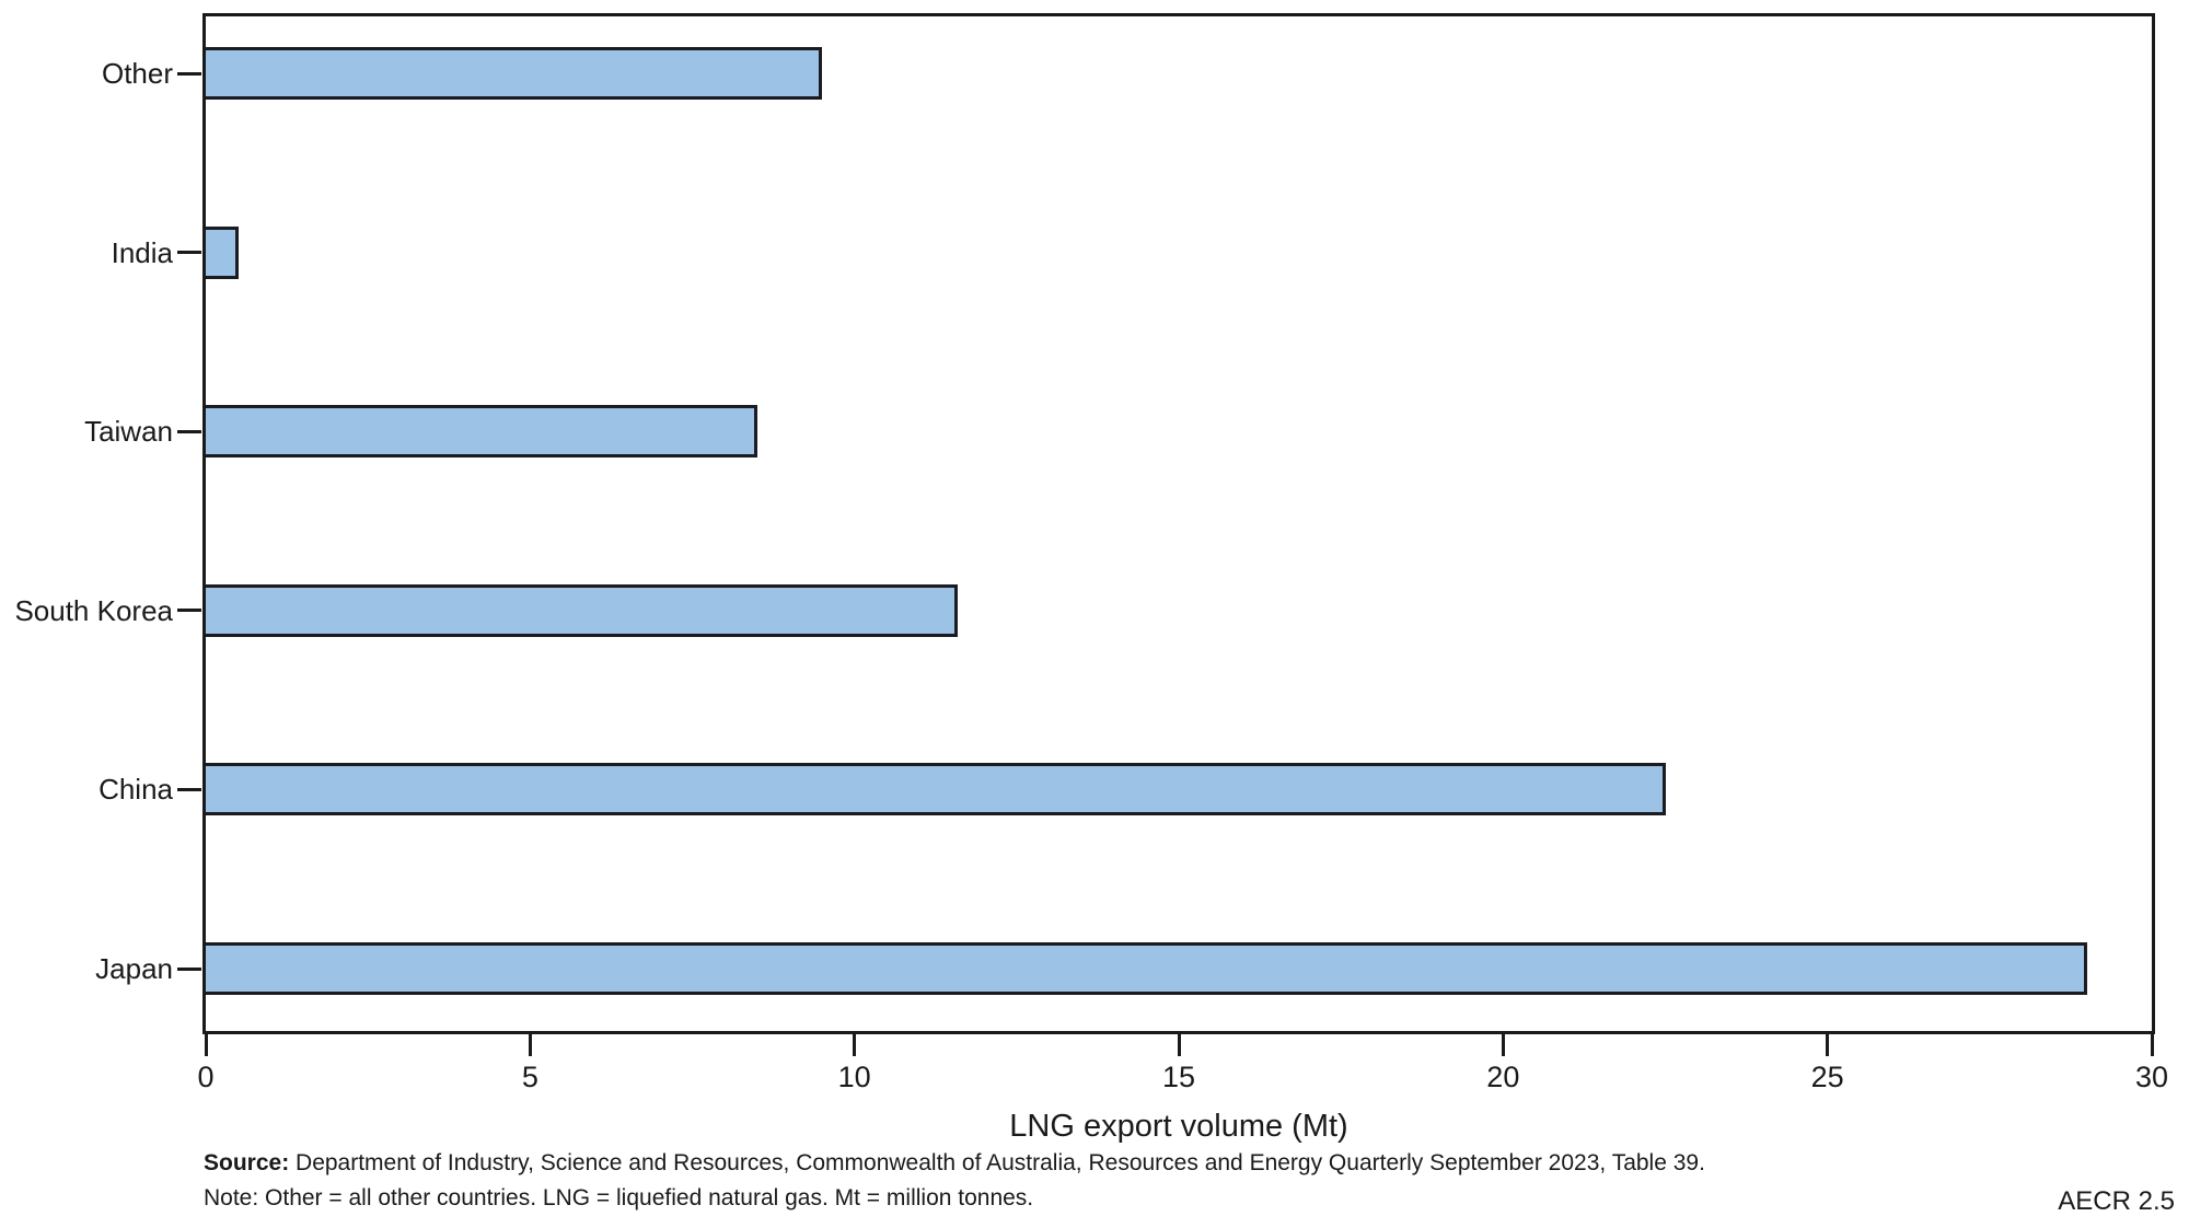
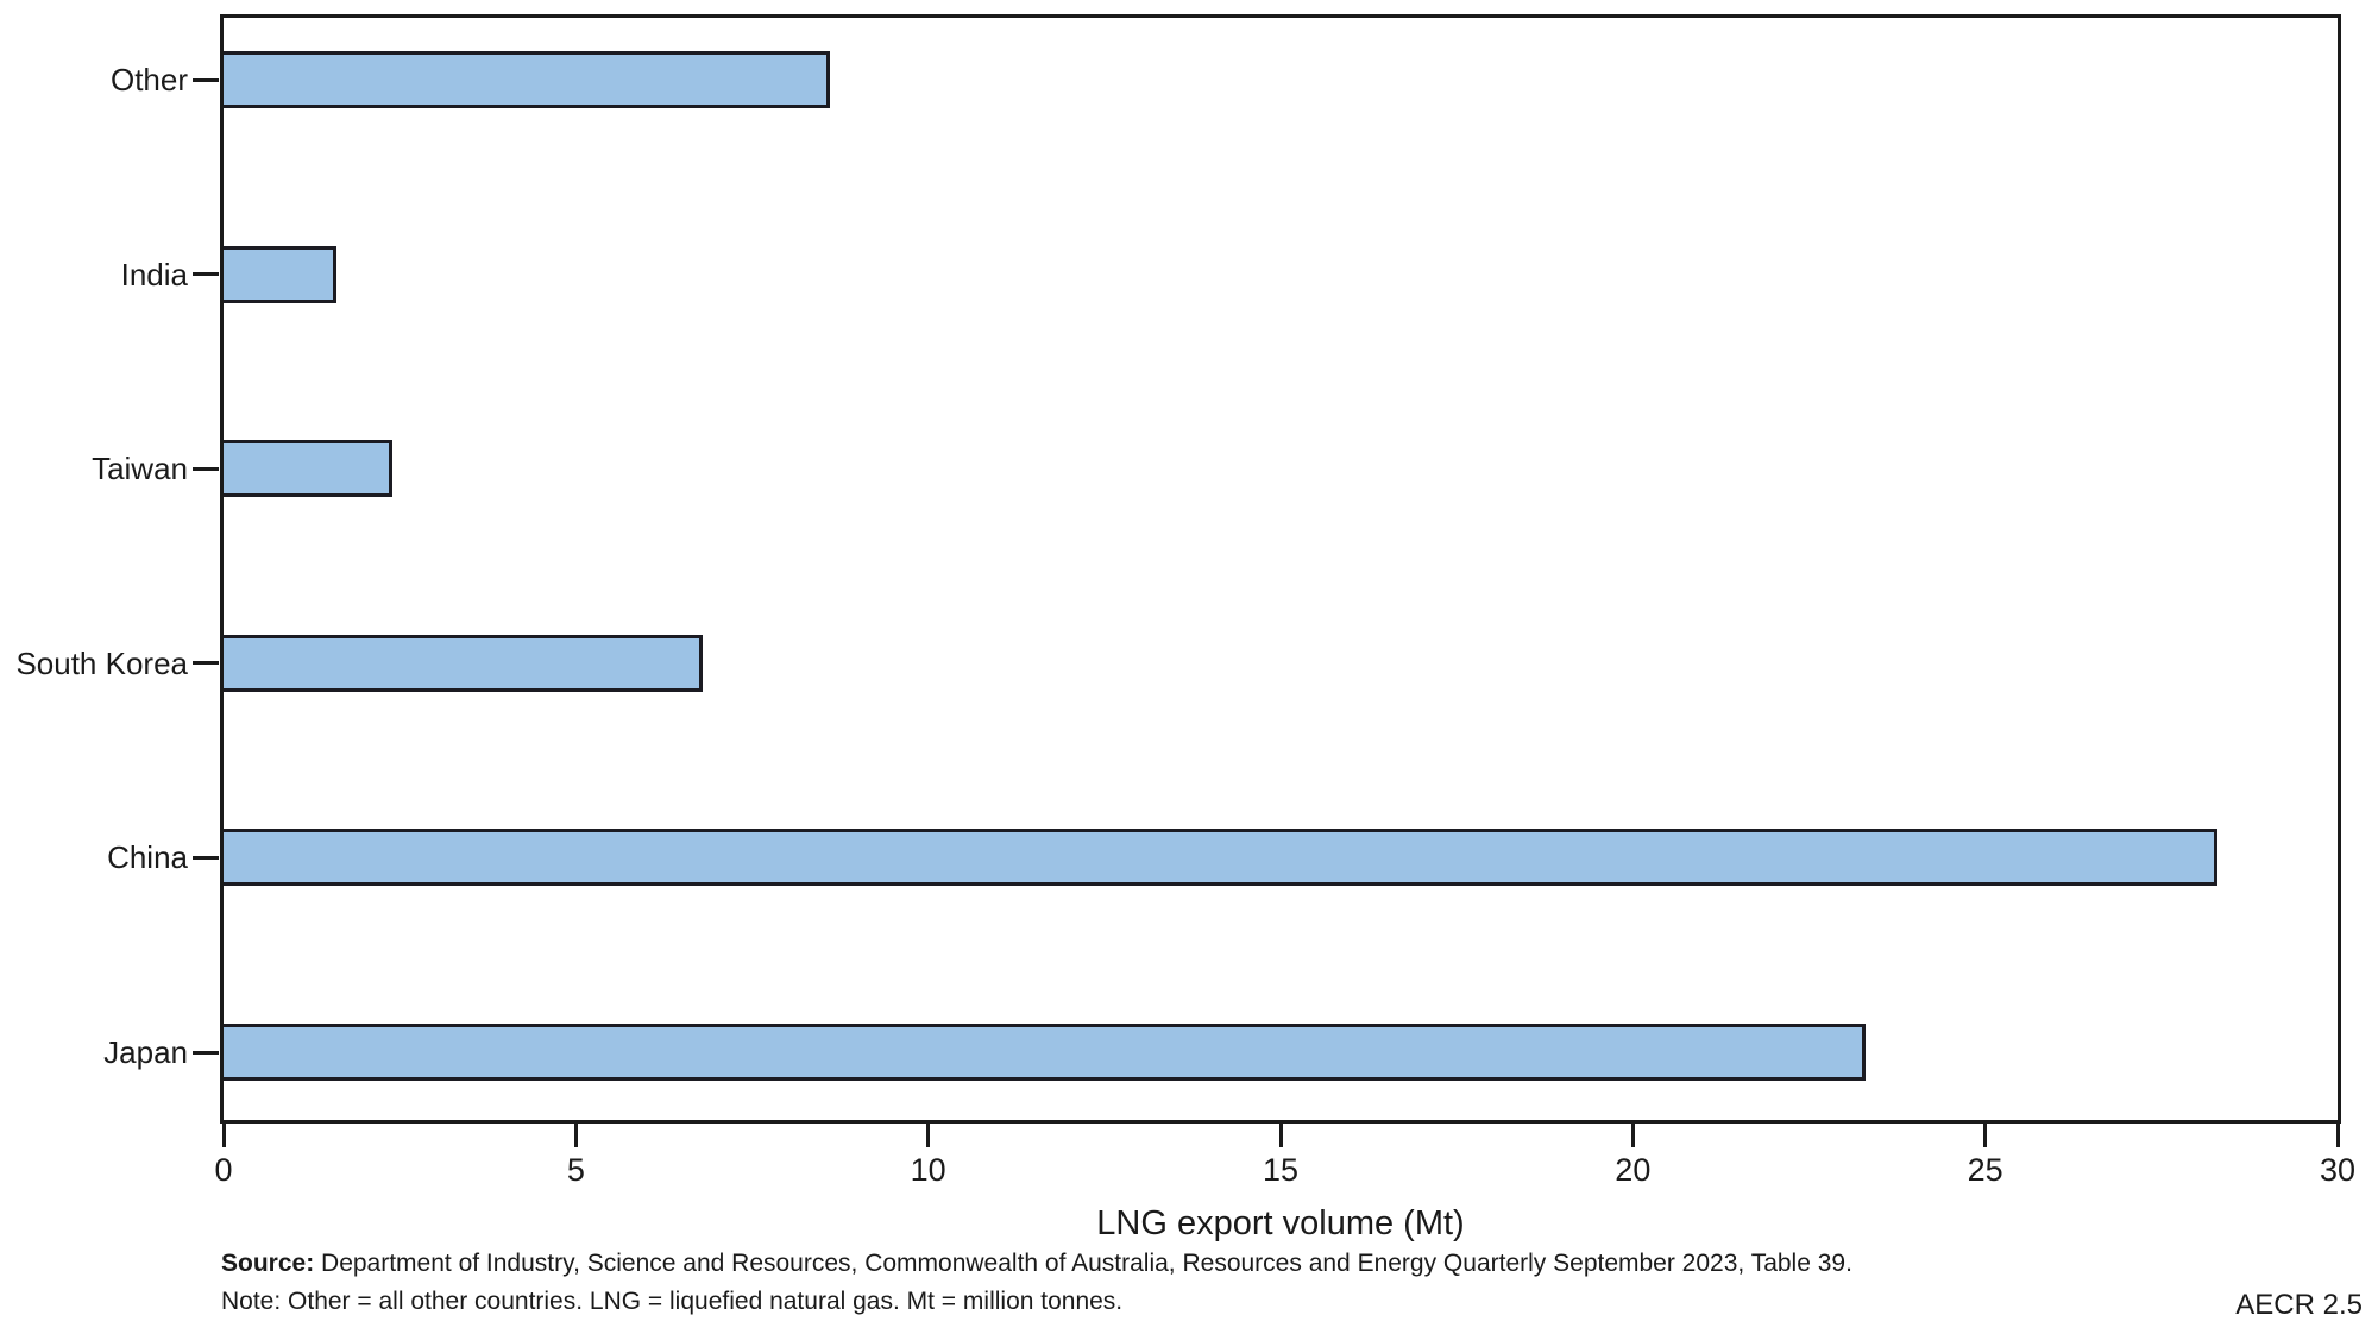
Other: 9.5 -> 8.6
India: 0.5 -> 1.6
Taiwan: 8.5 -> 2.4
South Korea: 11.6 -> 6.8
China: 22.5 -> 28.3
Japan: 29.0 -> 23.3
